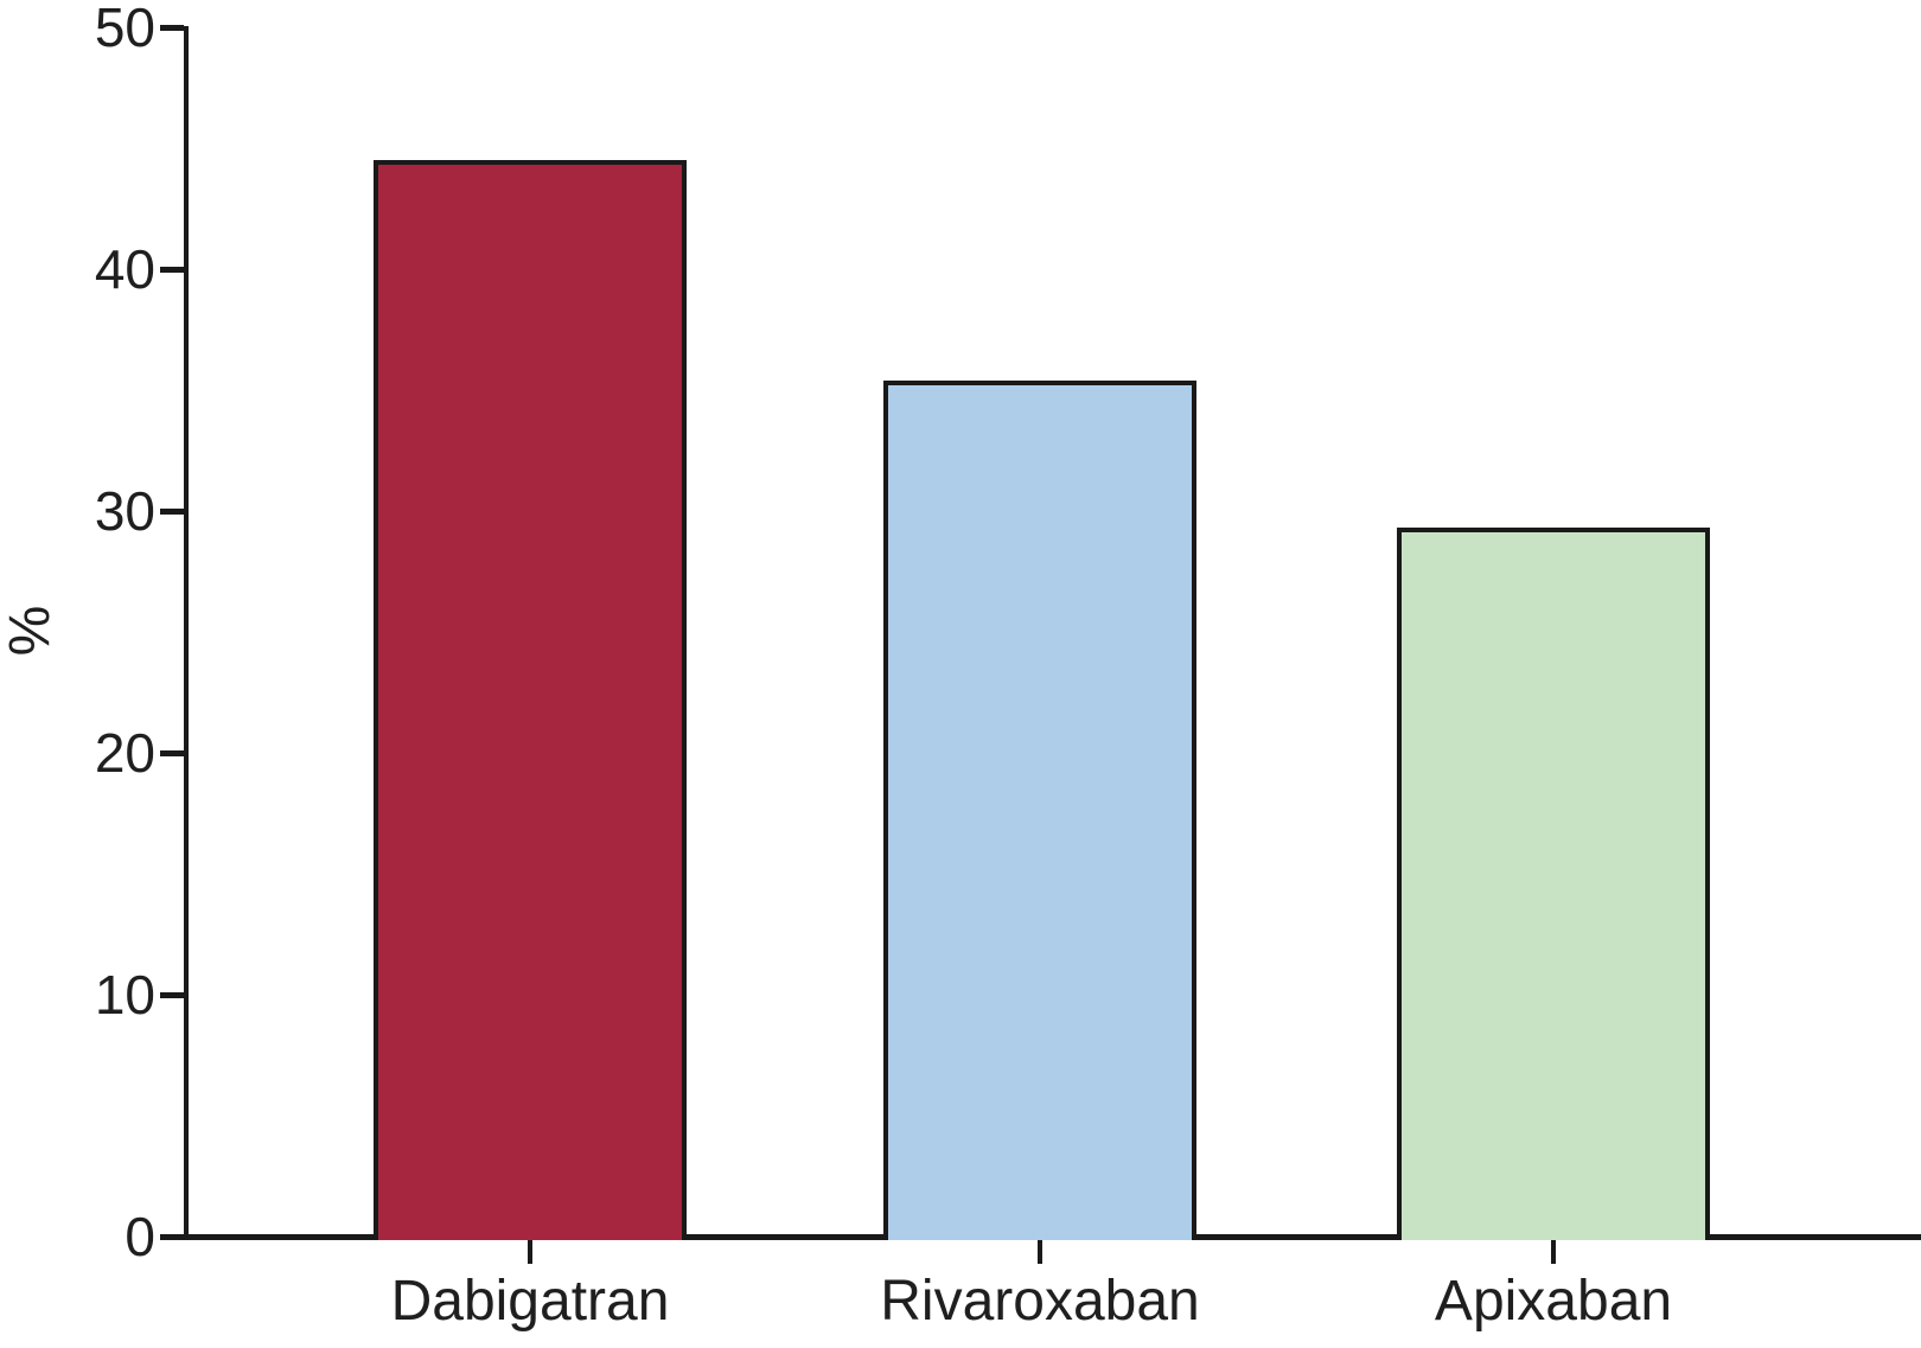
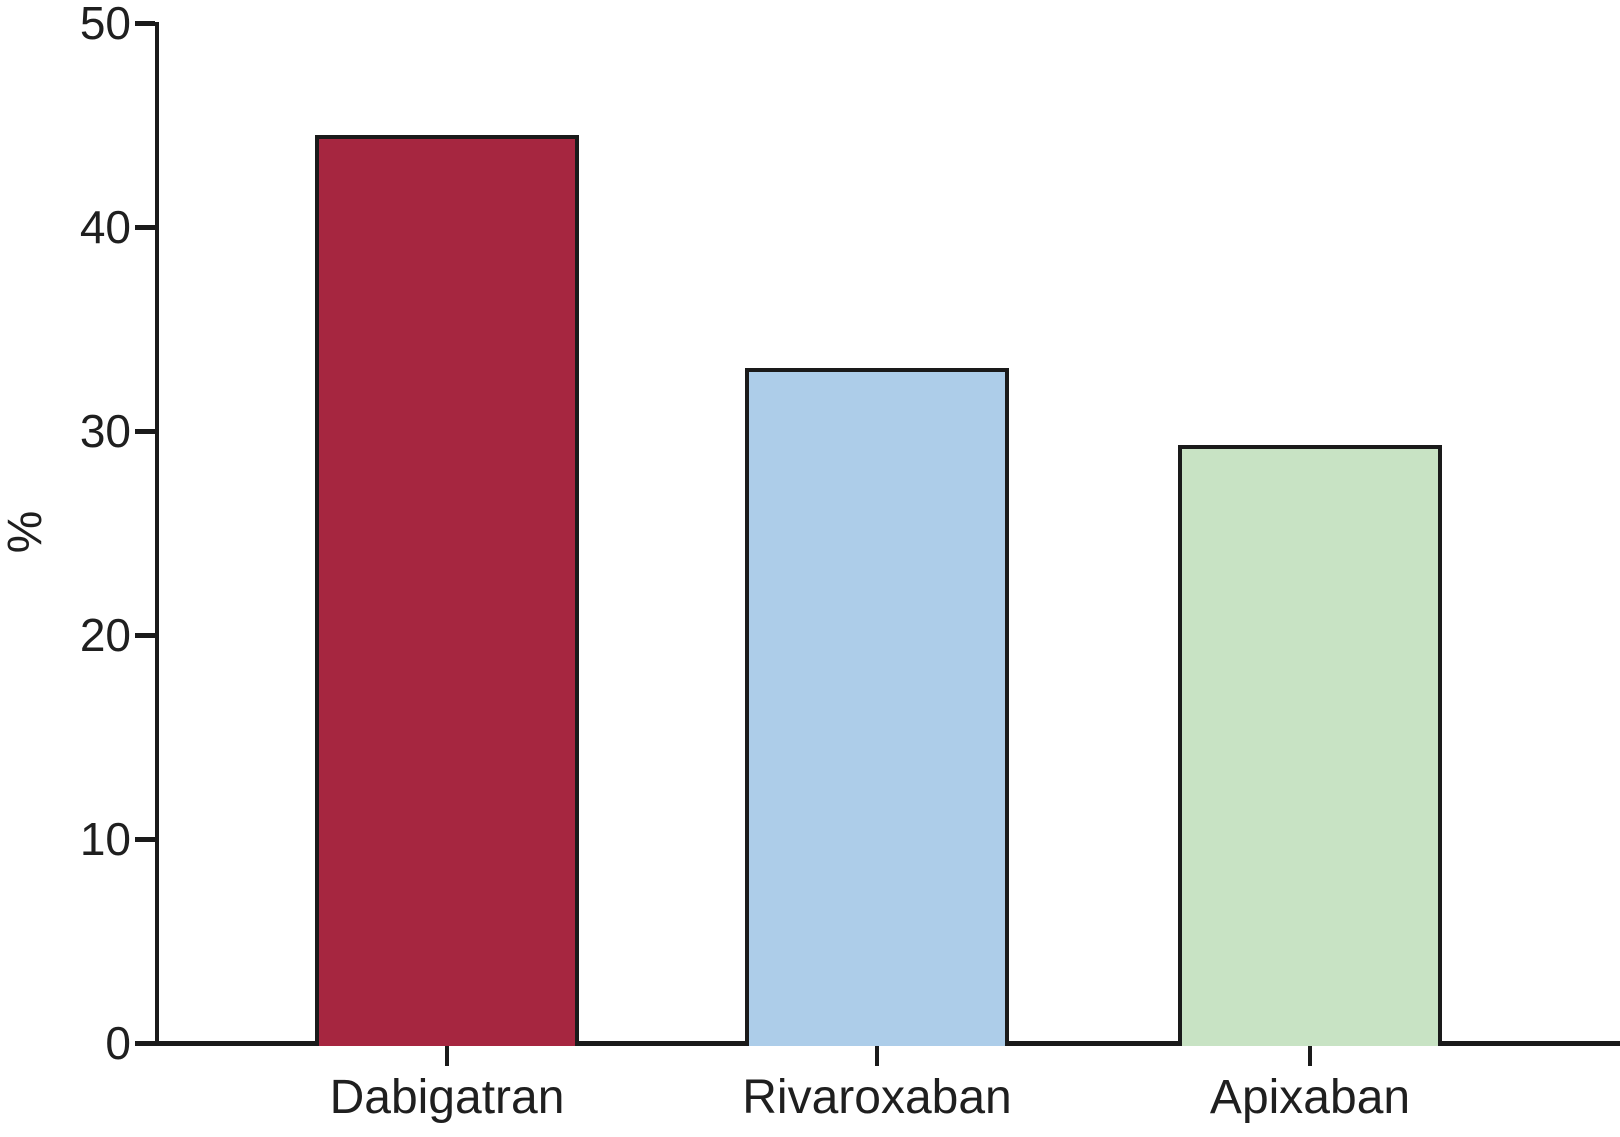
Rivaroxaban: 35.4 -> 33.1
